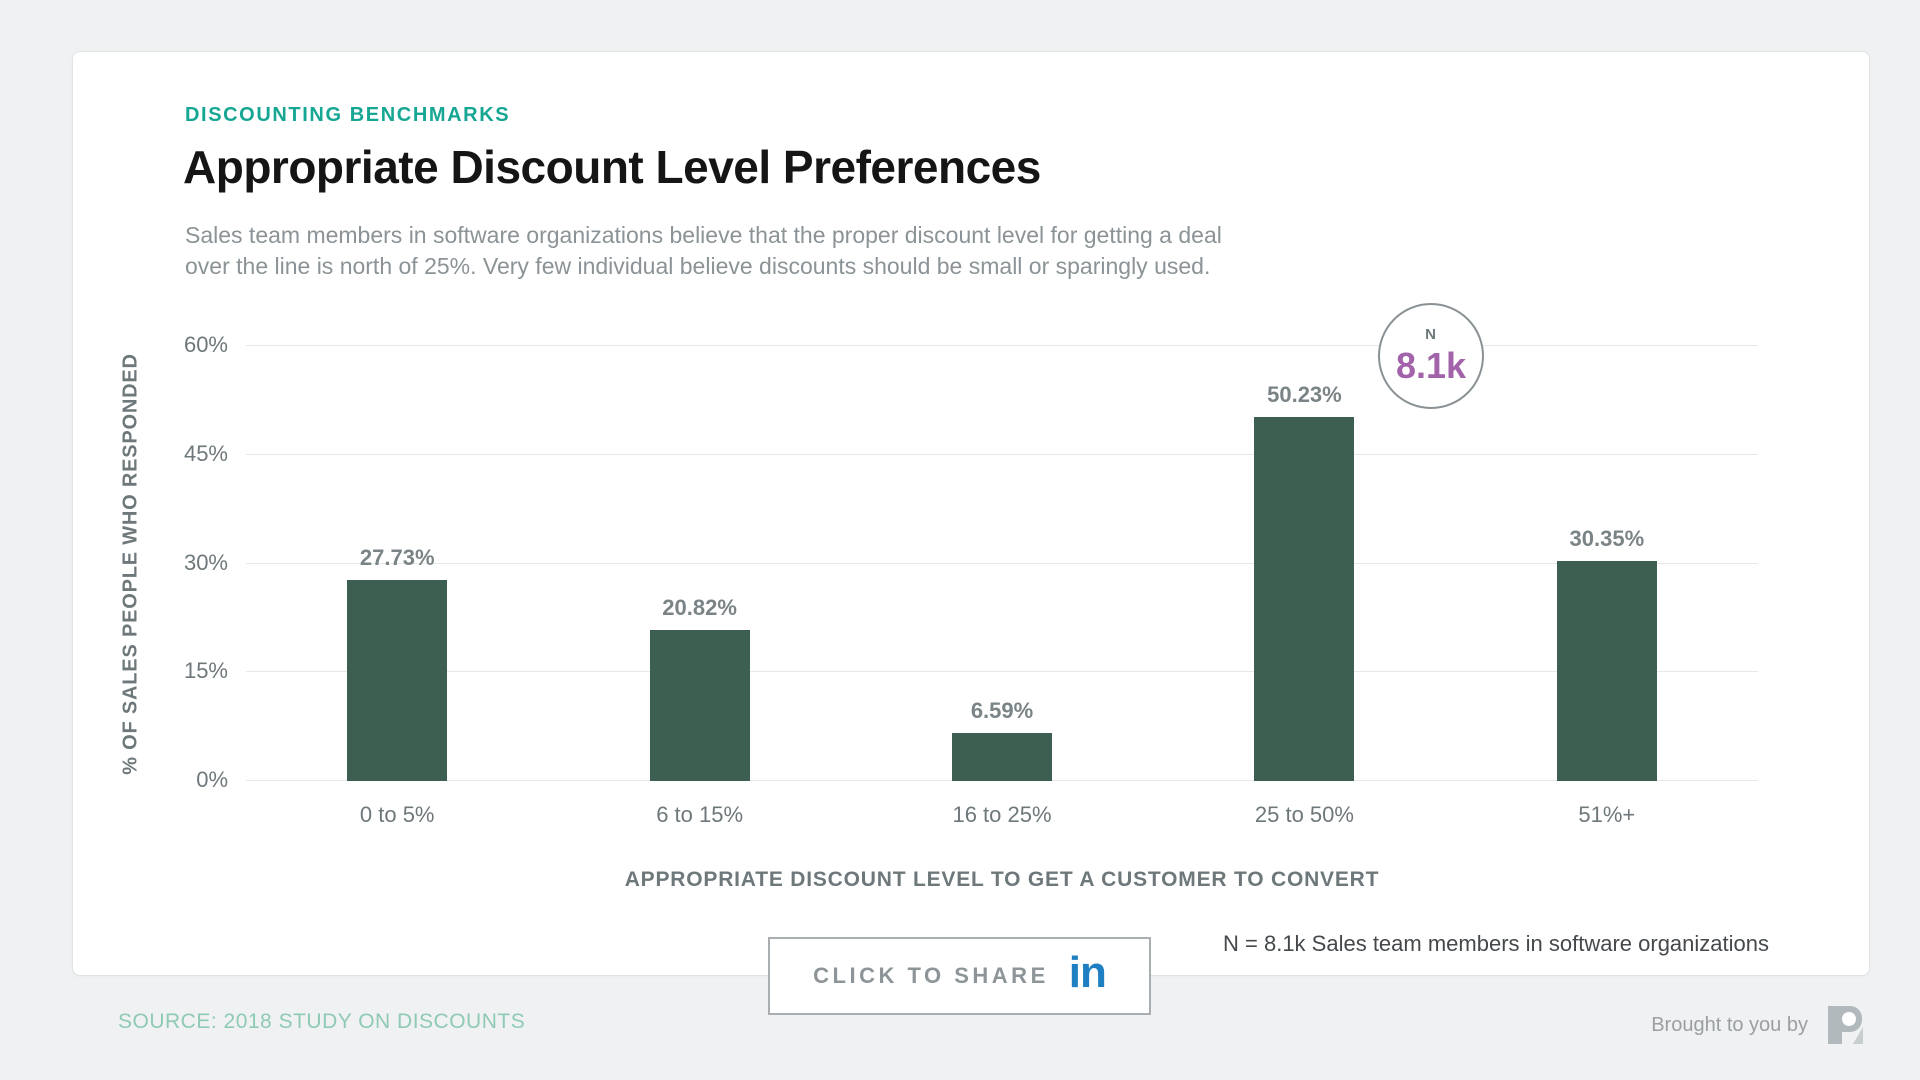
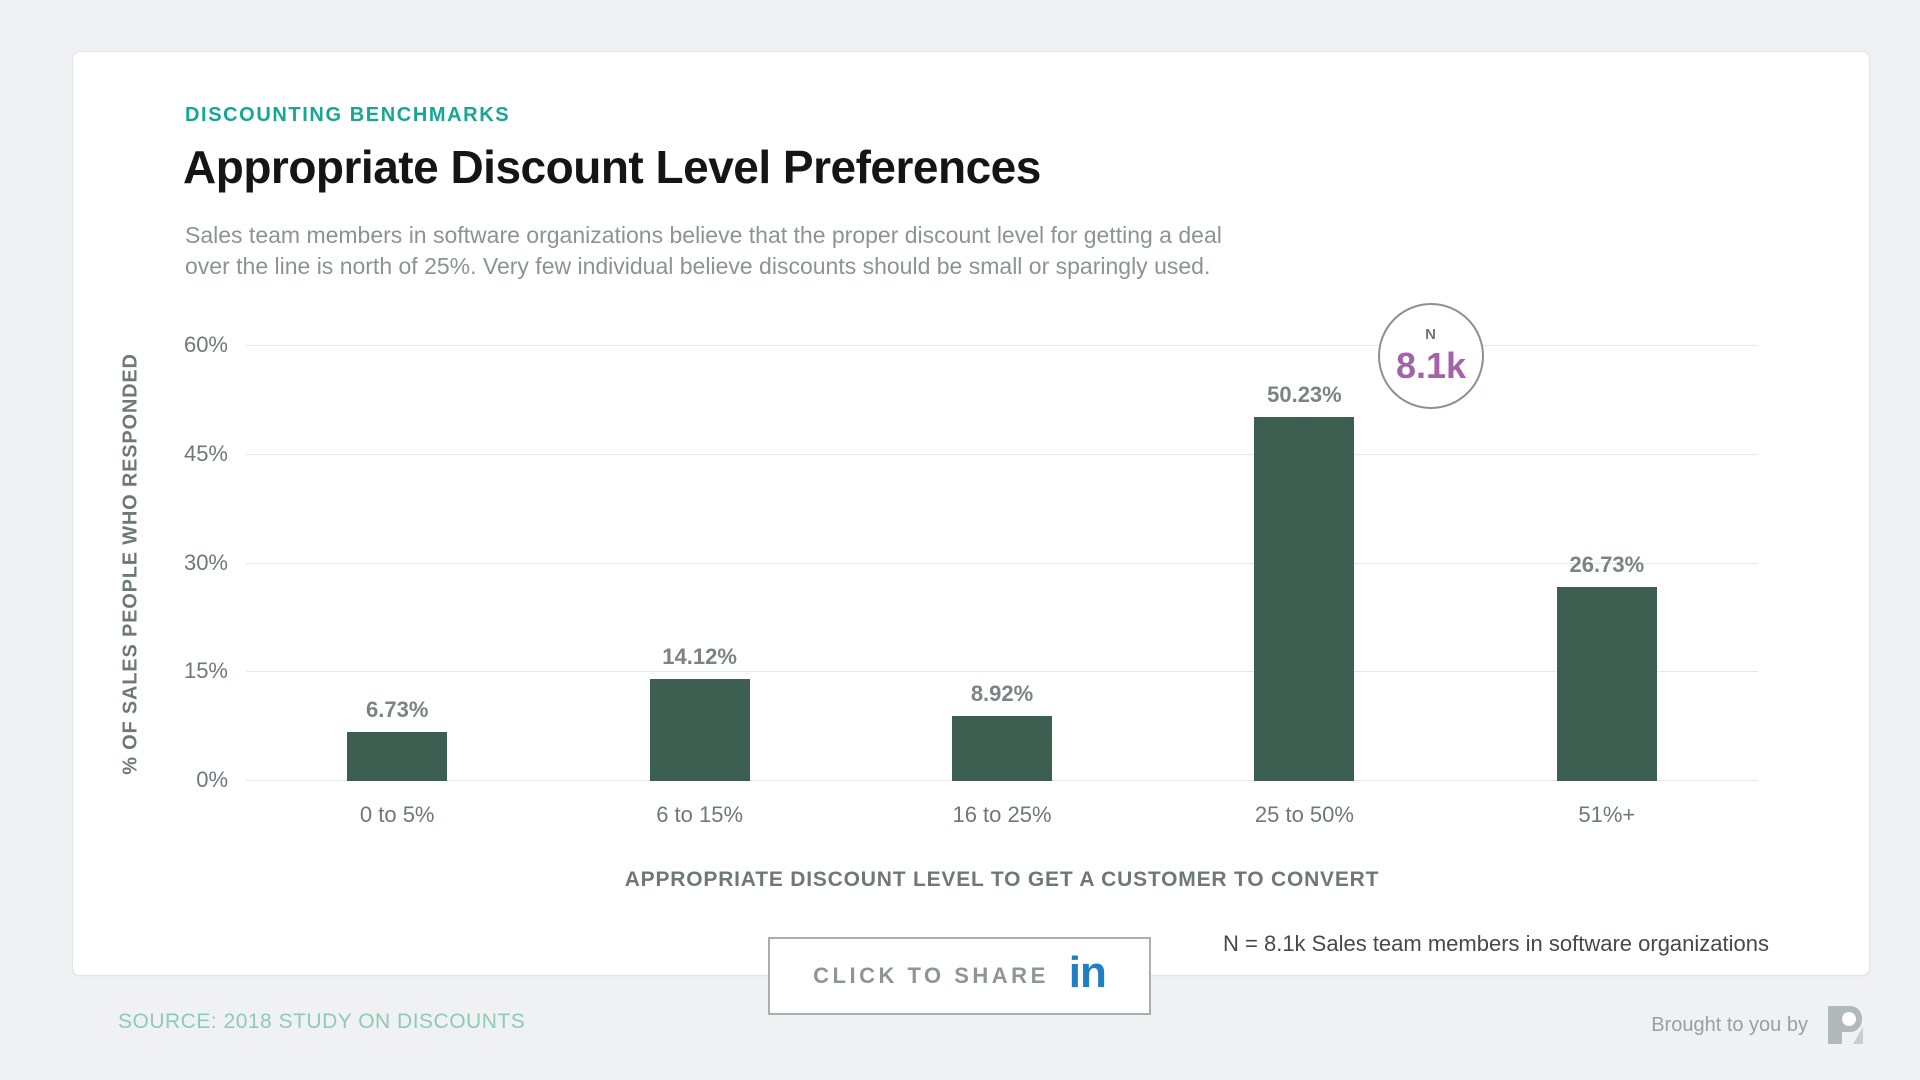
0 to 5%: 27.73% -> 6.73%
6 to 15%: 20.82% -> 14.12%
16 to 25%: 6.59% -> 8.92%
51%+: 30.35% -> 26.73%
